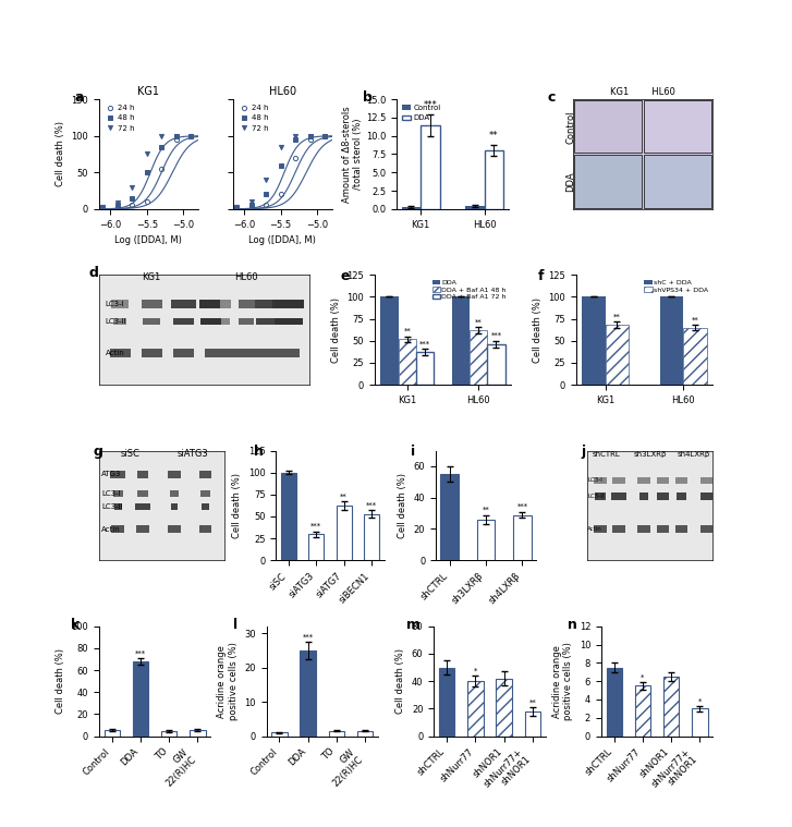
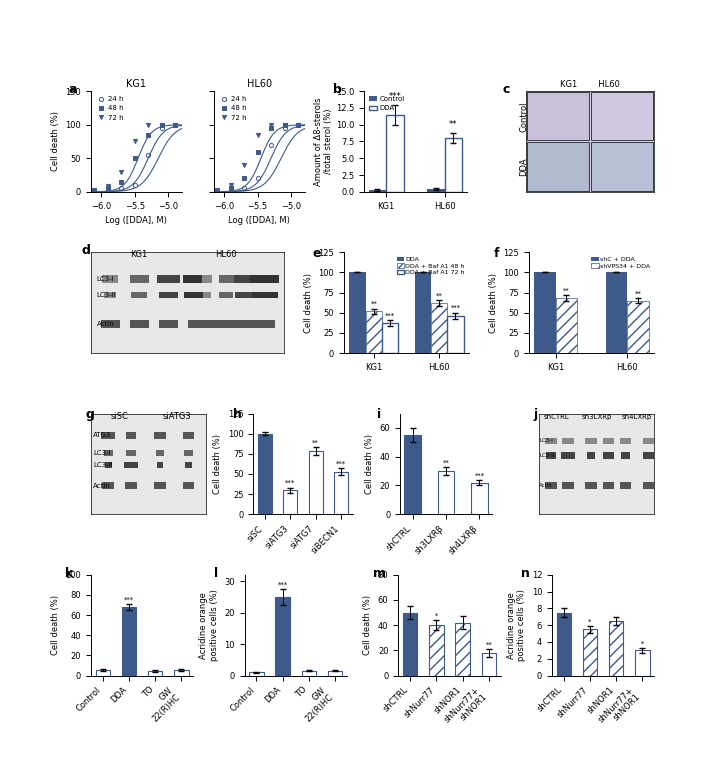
siATG7: 62 -> 78
sh3LXRβ: 26 -> 30
sh4LXRβ: 29 -> 22
